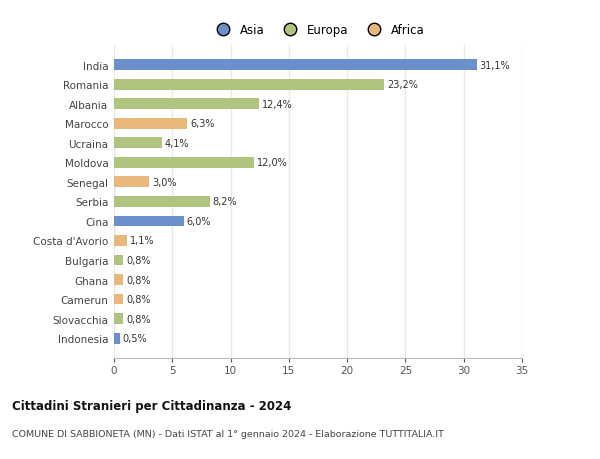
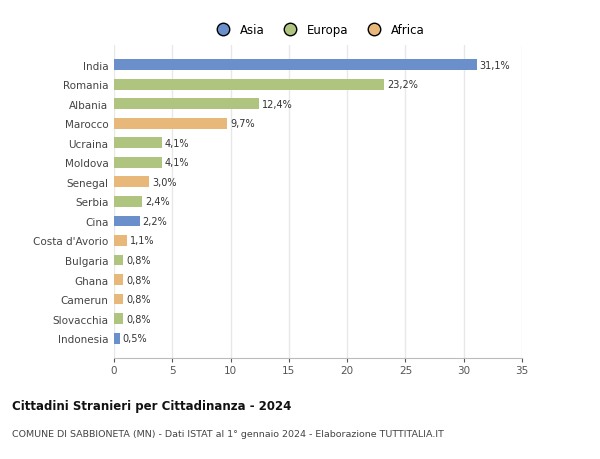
Marocco: 6,3% -> 9,7%
Moldova: 12,0% -> 4,1%
Serbia: 8,2% -> 2,4%
Cina: 6,0% -> 2,2%
